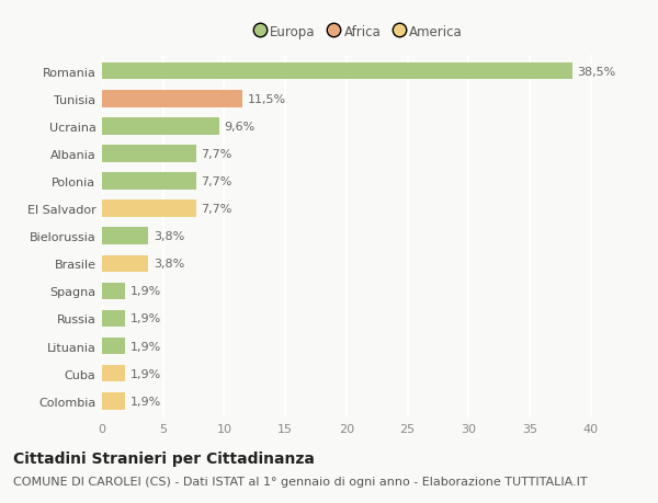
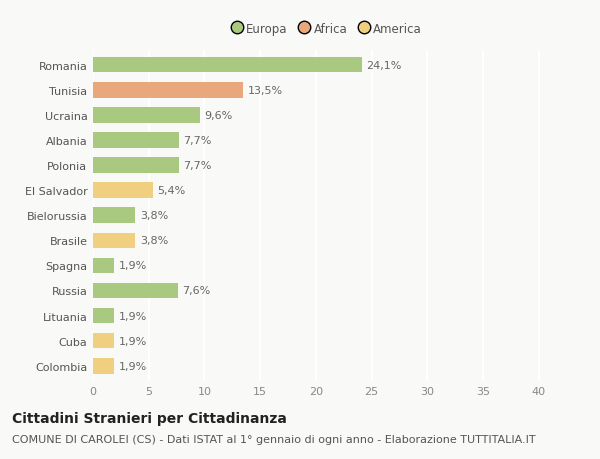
Romania: 38,5% -> 24,1%
Tunisia: 11,5% -> 13,5%
El Salvador: 7,7% -> 5,4%
Russia: 1,9% -> 7,6%
